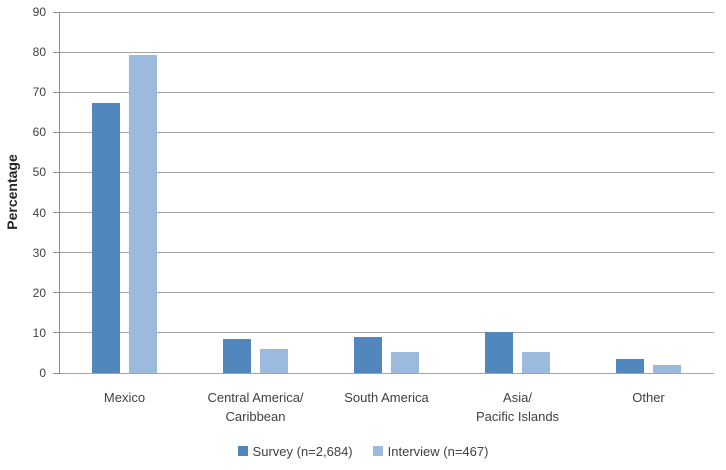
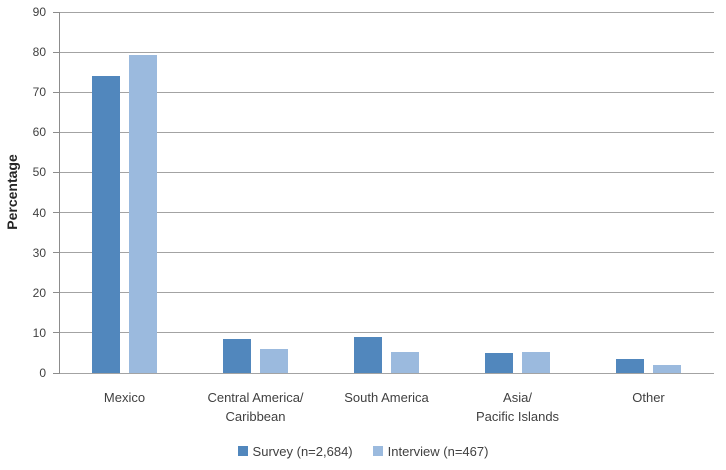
Survey (n=2,684)/Mexico: 67 -> 74
Survey (n=2,684)/Asia/ Pacific Islands: 10 -> 5
